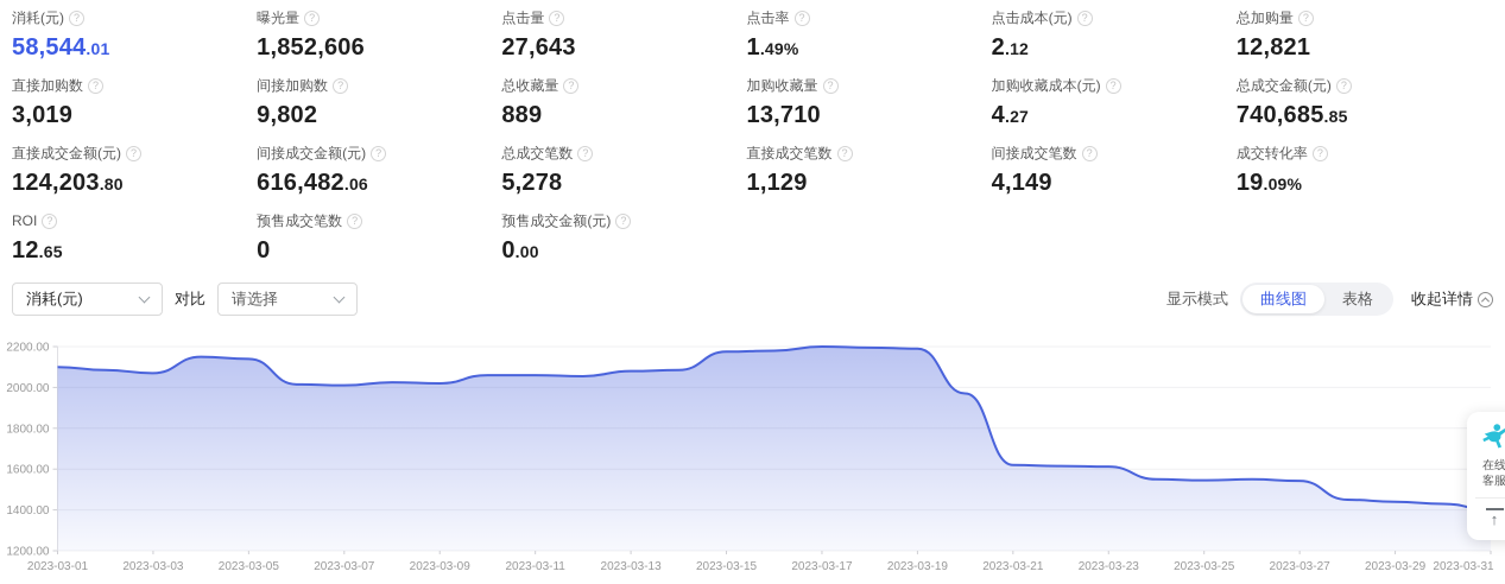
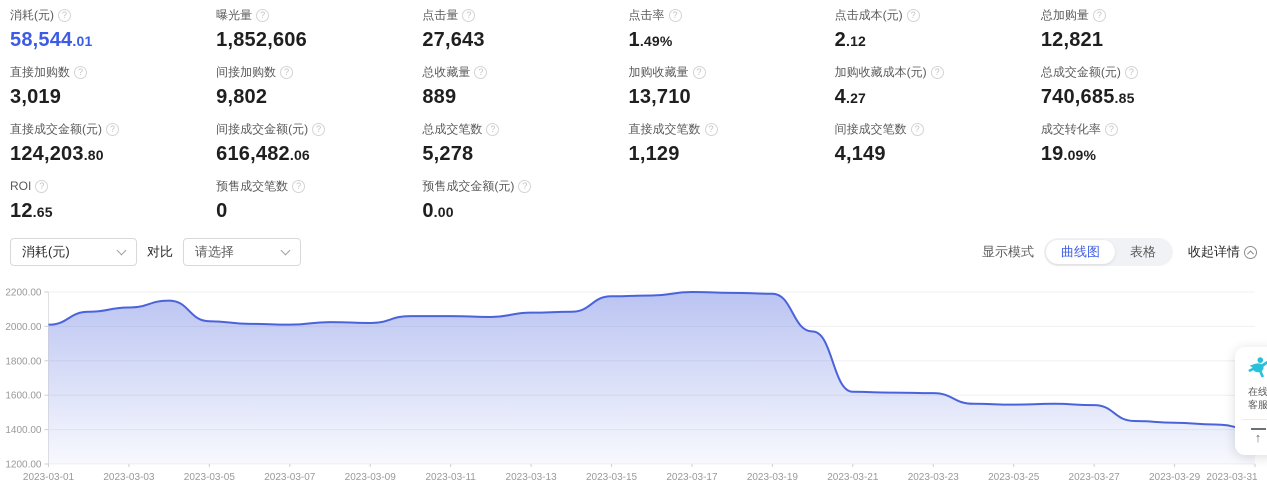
2023-03-01: 2100 -> 2010
2023-03-03: 2070 -> 2110
2023-03-05: 2140 -> 2030
